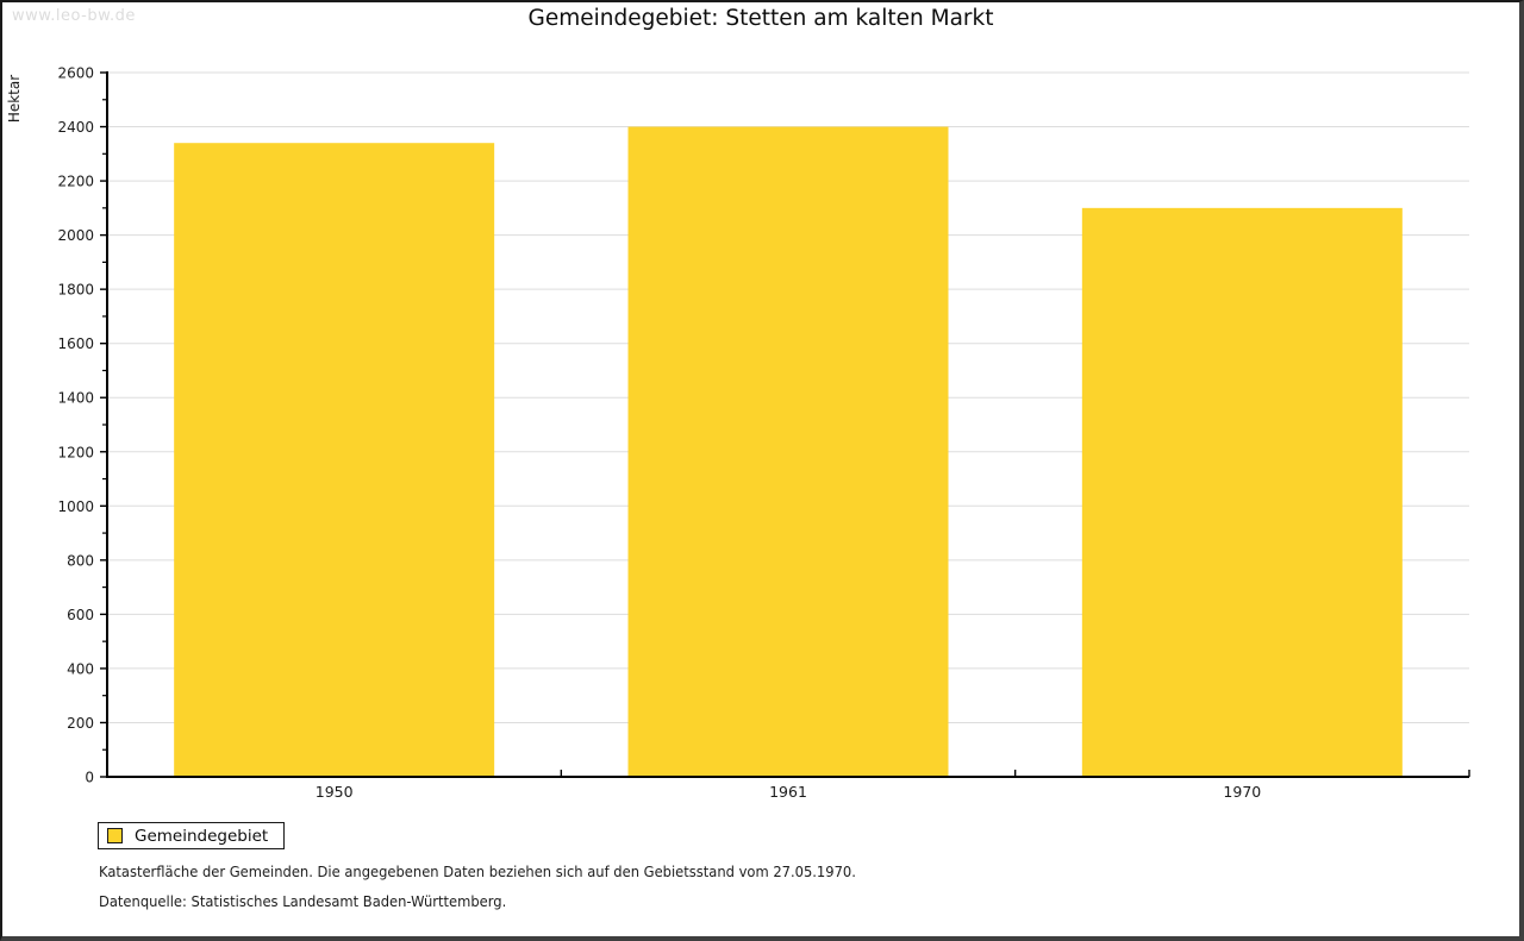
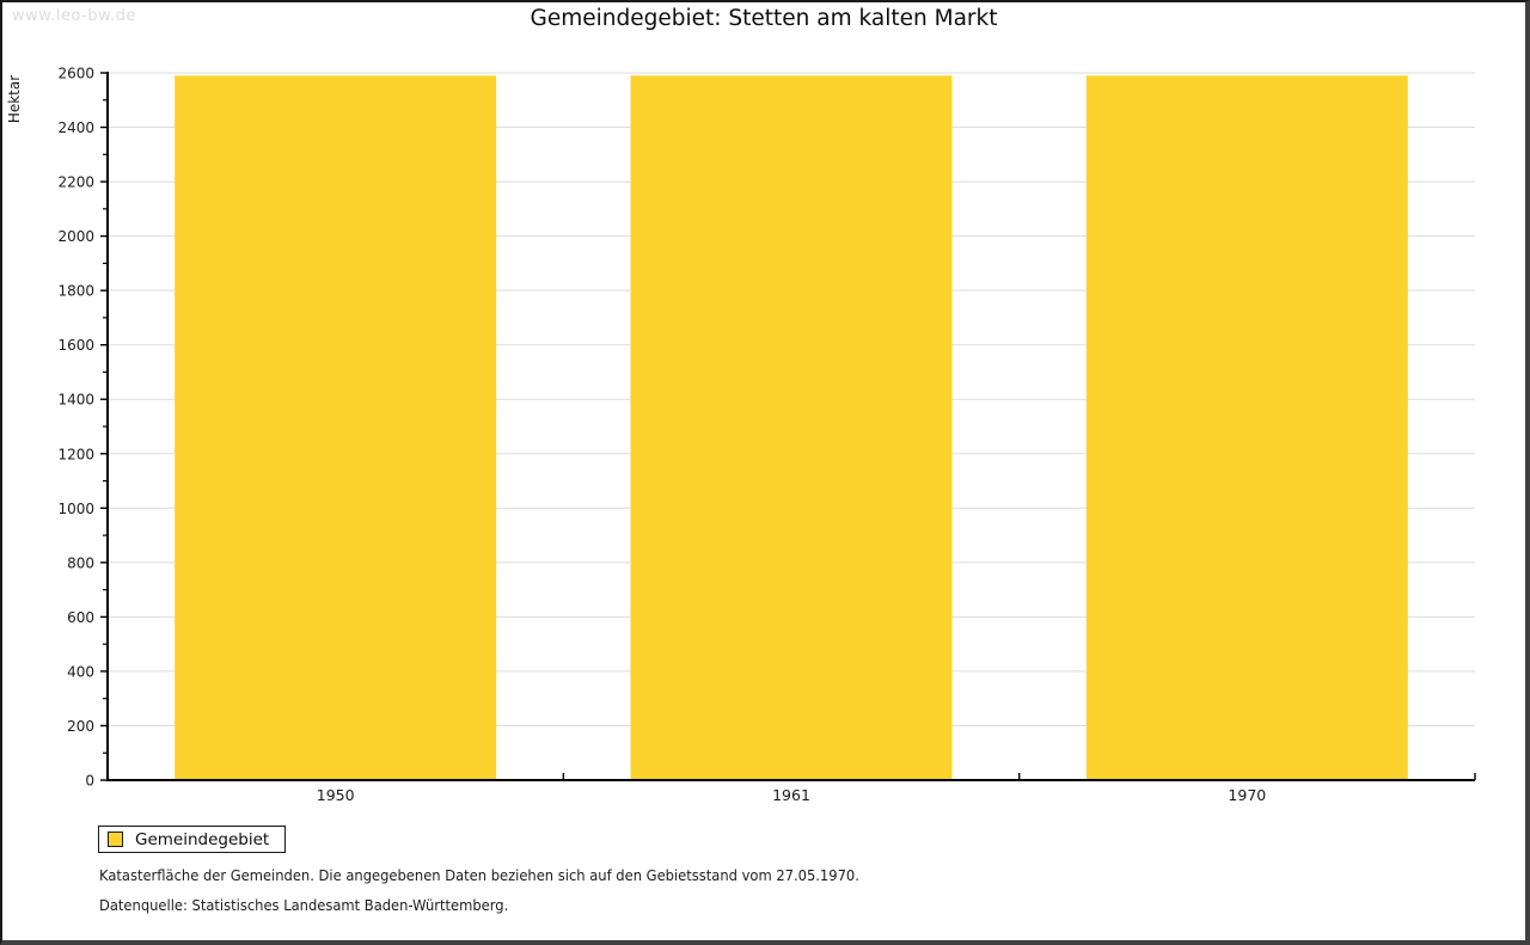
1950: 2340 -> 2590
1961: 2400 -> 2590
1970: 2100 -> 2590
